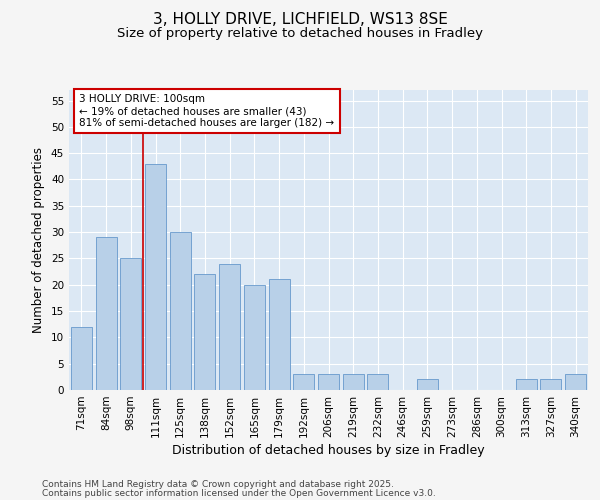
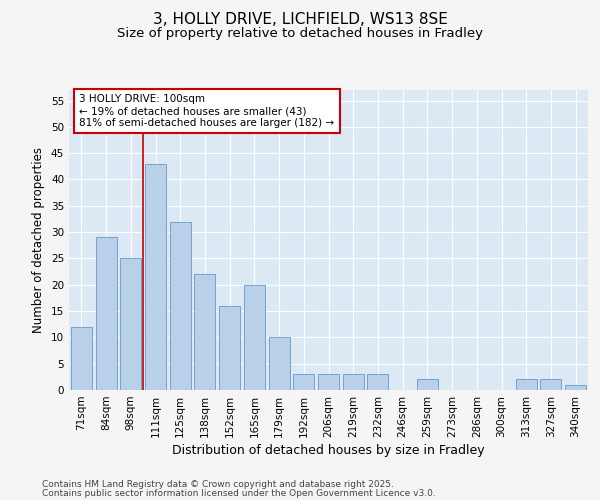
125sqm: 30 -> 32
152sqm: 24 -> 16
179sqm: 21 -> 10
340sqm: 3 -> 1
